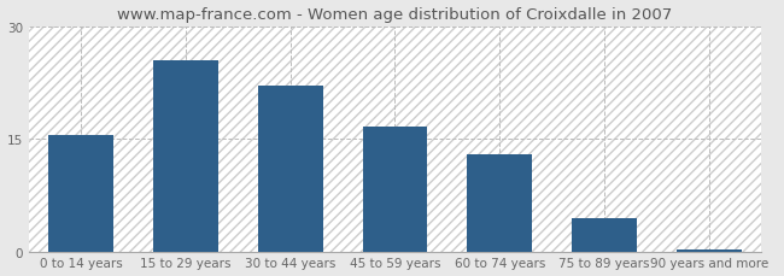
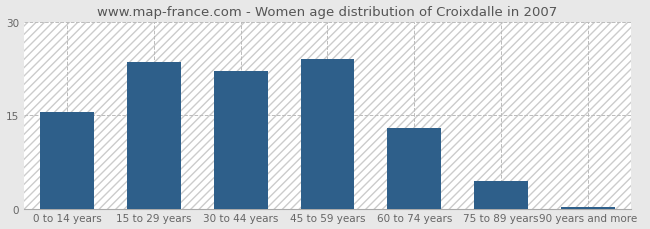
15 to 29 years: 25.4 -> 23.5
45 to 59 years: 16.6 -> 24.0
